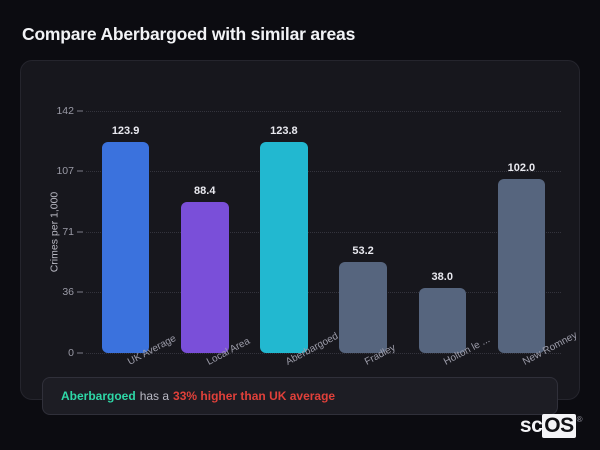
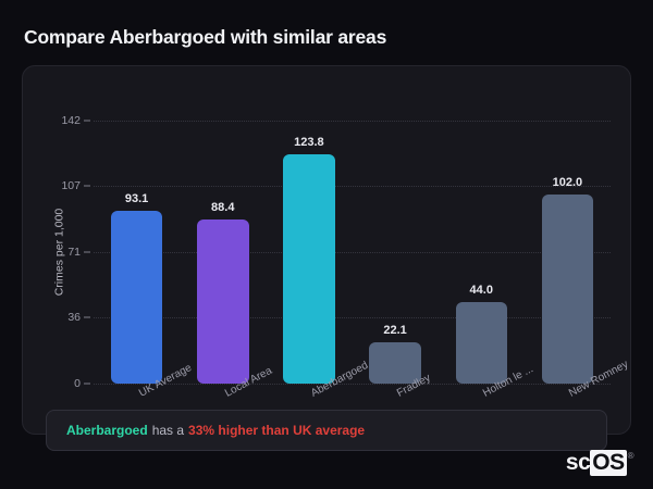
UK Average: 123.9 -> 93.1
Fradley: 53.2 -> 22.1
Holton le ...: 38.0 -> 44.0
